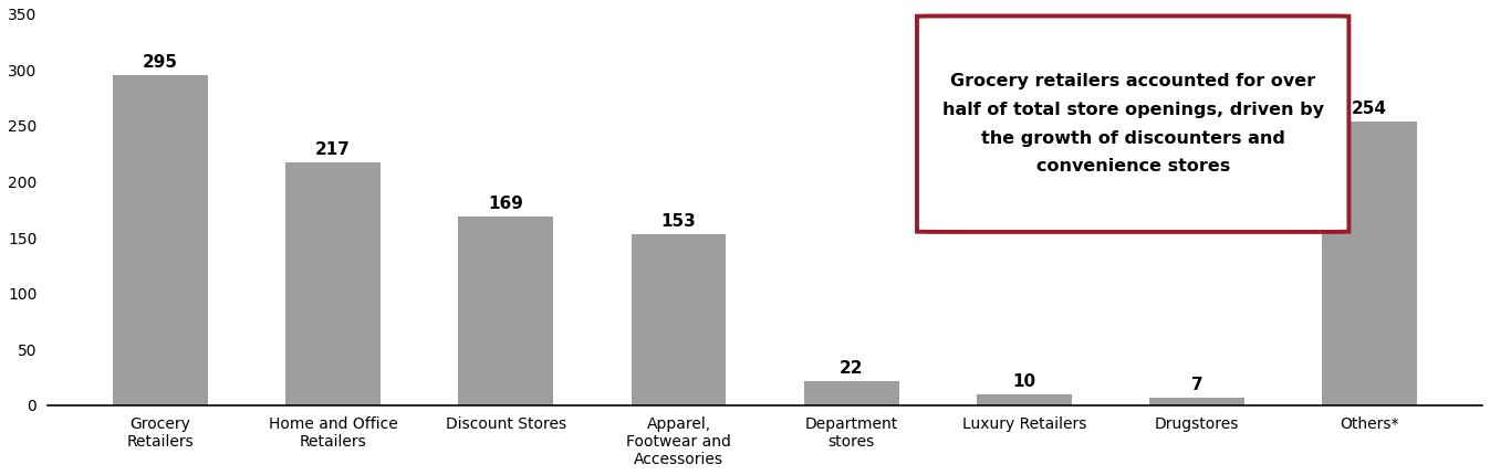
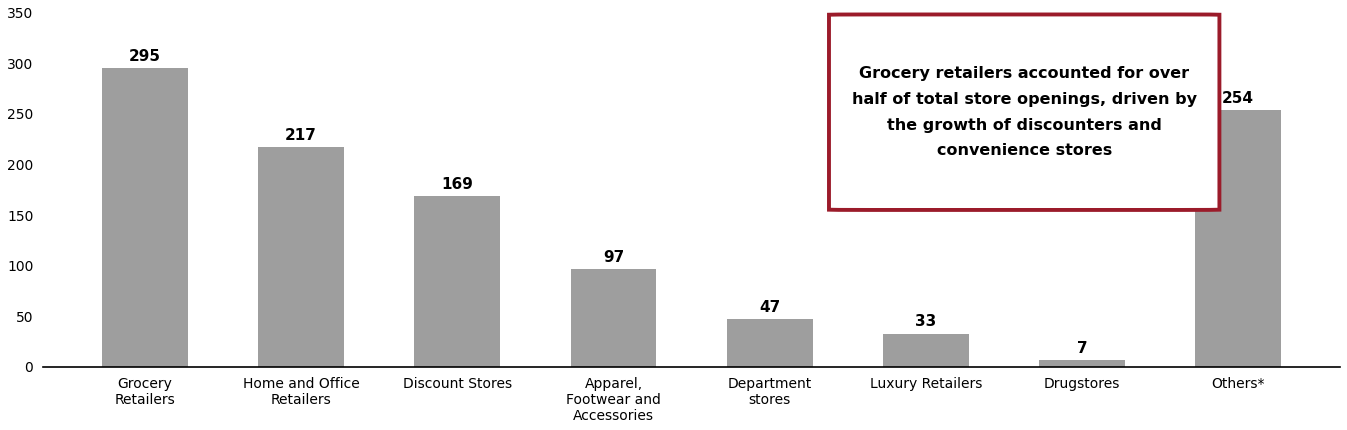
Apparel, Footwear and Accessories: 153 -> 97
Department stores: 22 -> 47
Luxury Retailers: 10 -> 33
